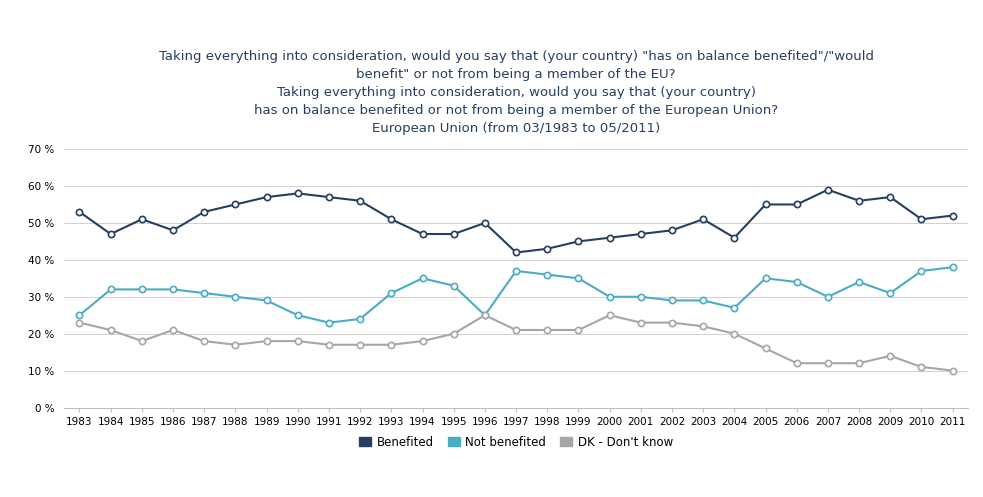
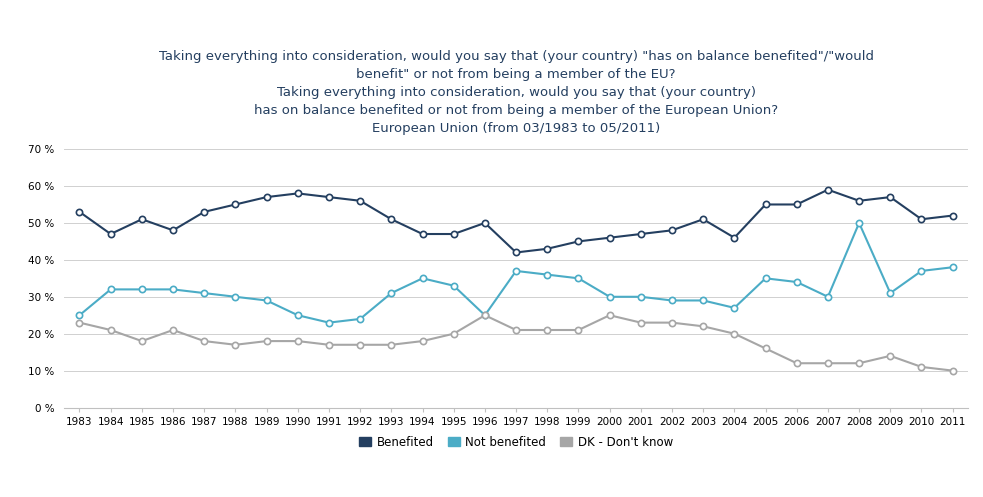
Not benefited/2008: 34 % -> 50 %
